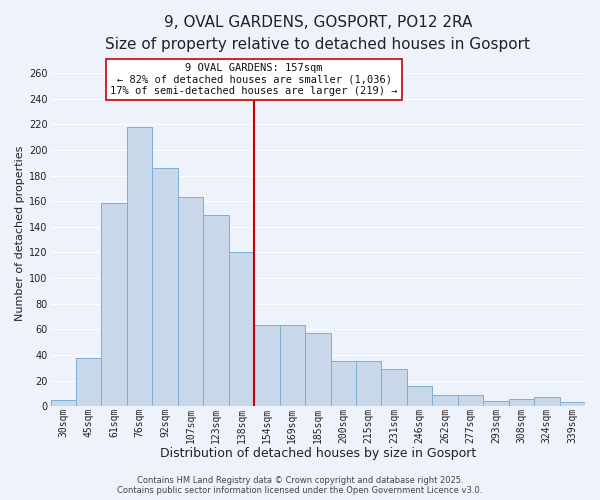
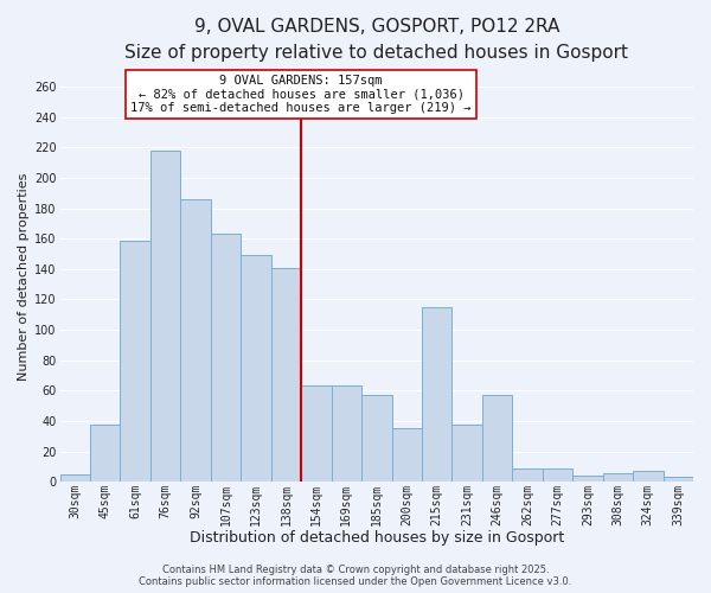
138sqm: 120 -> 141
215sqm: 35 -> 115
231sqm: 29 -> 38
246sqm: 16 -> 57
